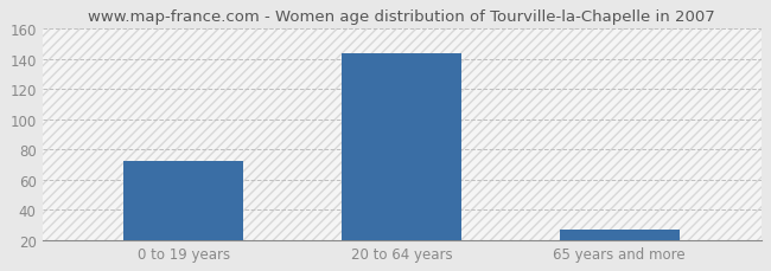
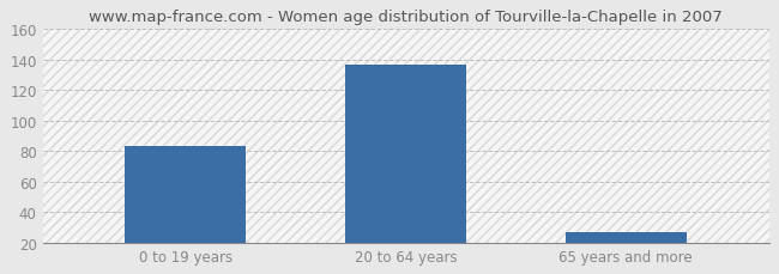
0 to 19 years: 72 -> 83
20 to 64 years: 144 -> 137
